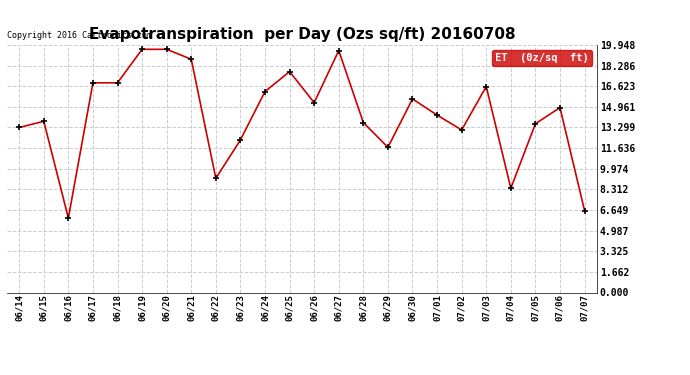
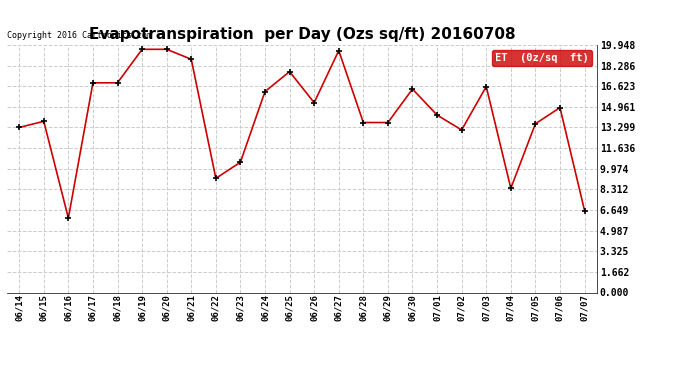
06/23: 12.3 -> 10.5
06/29: 11.7 -> 13.7
06/30: 15.6 -> 16.4
